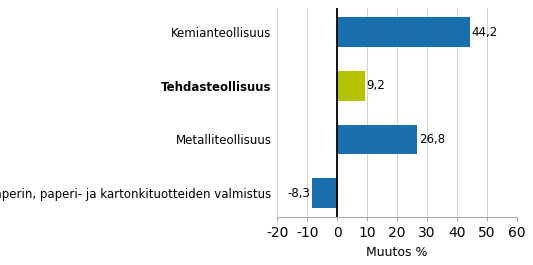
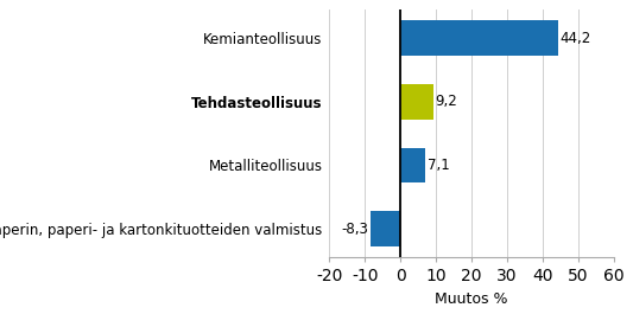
Metalliteollisuus: 26,8 -> 7,1
